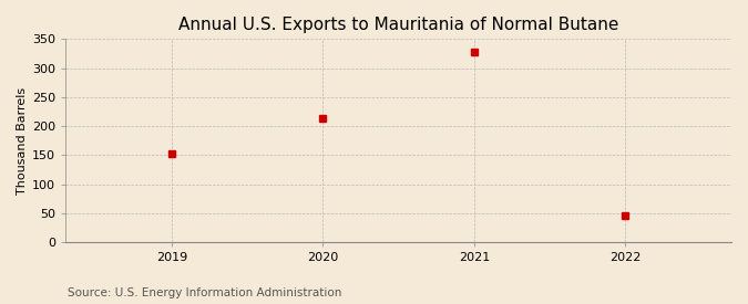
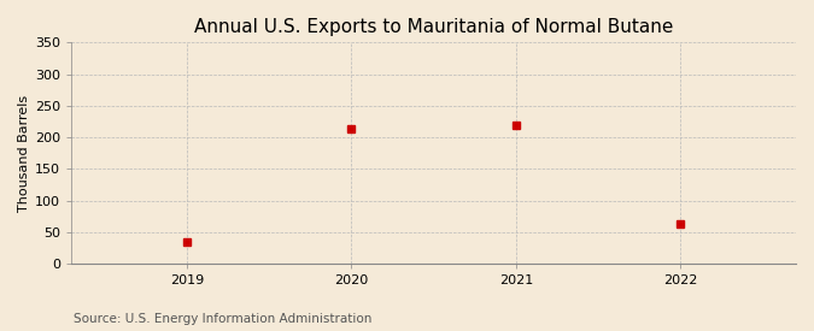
2019: 153 -> 34
2021: 328 -> 220
2022: 45 -> 62
